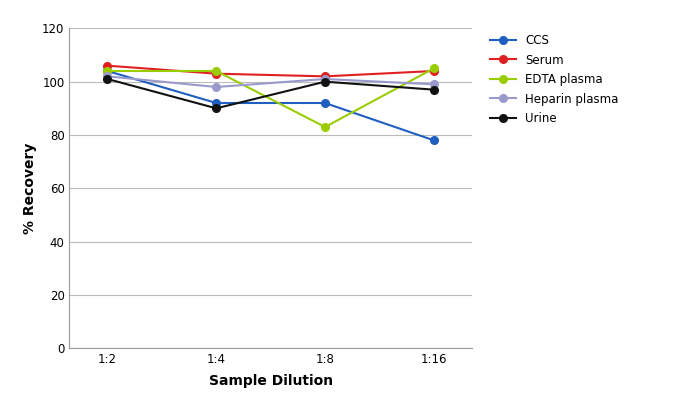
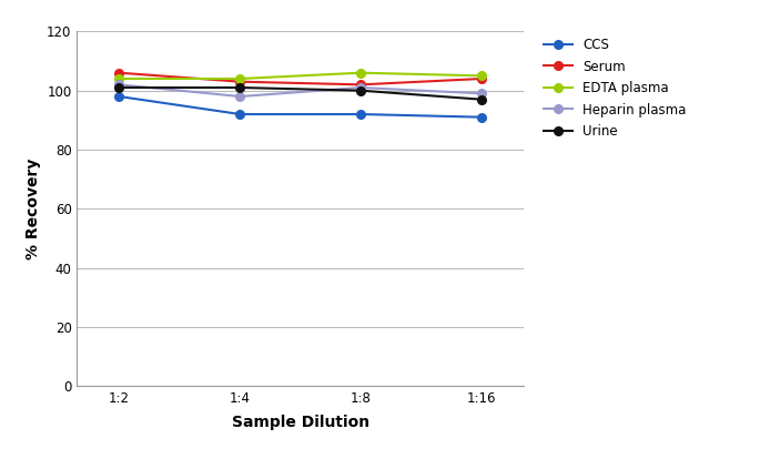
CCS/1:2: 104 -> 98
Urine/1:4: 90 -> 101
EDTA plasma/1:8: 83 -> 106
CCS/1:16: 78 -> 91
